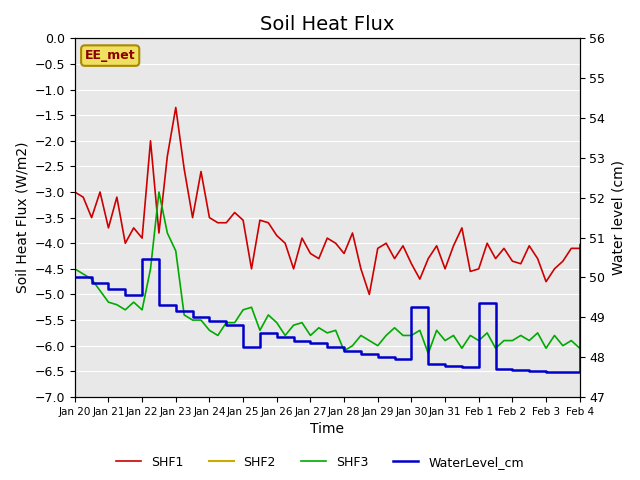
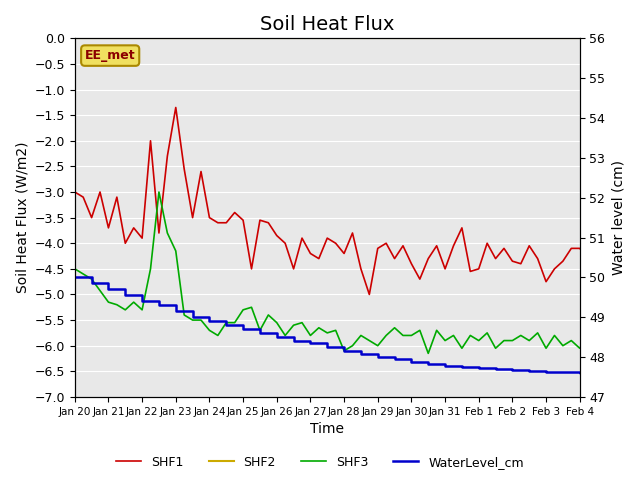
WaterLevel_cm/Jan 22: 50.45 -> 49.40
WaterLevel_cm/Jan 25: 48.25 -> 48.70
WaterLevel_cm/Jan 30: 49.25 -> 47.88
WaterLevel_cm/Feb 1: 49.35 -> 47.72
WaterLevel_cm/Feb 4: 50.85 -> 47.60
